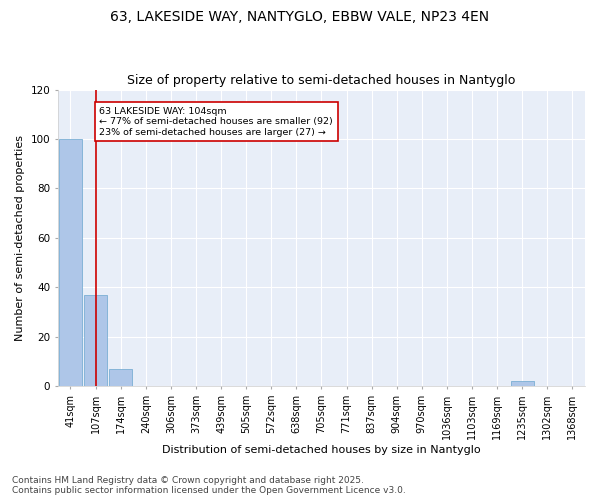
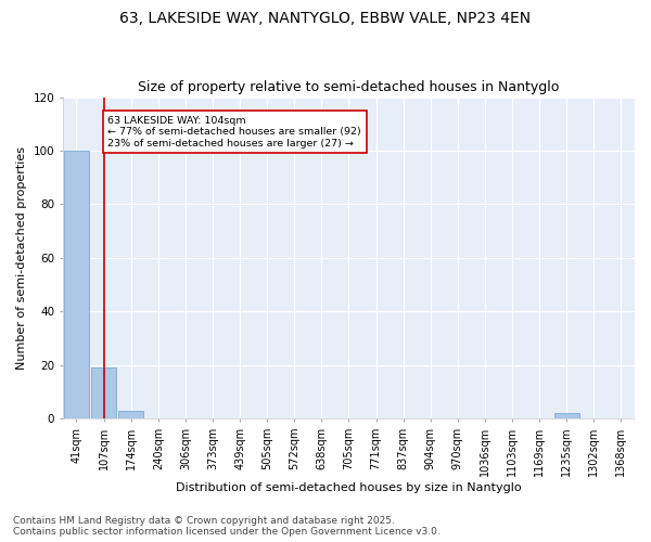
107sqm: 37 -> 19
174sqm: 7 -> 3
